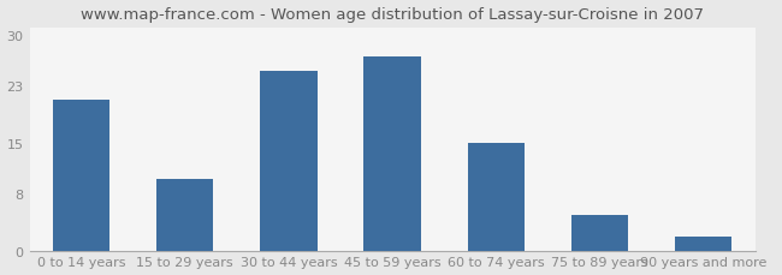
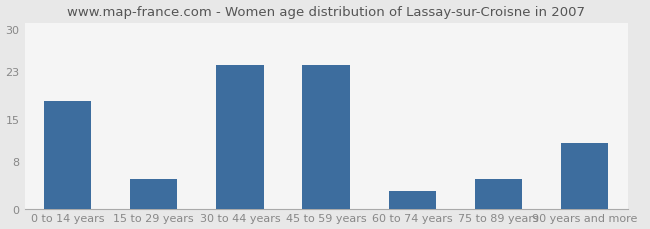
0 to 14 years: 21 -> 18
15 to 29 years: 10 -> 5
30 to 44 years: 25 -> 24
45 to 59 years: 27 -> 24
60 to 74 years: 15 -> 3
90 years and more: 2 -> 11
